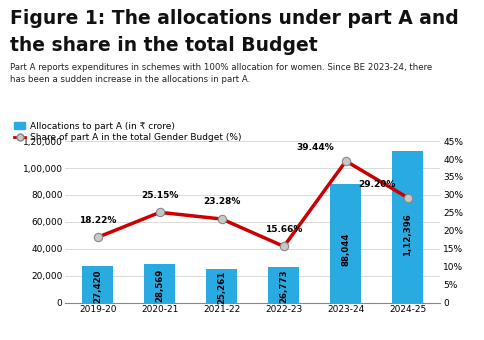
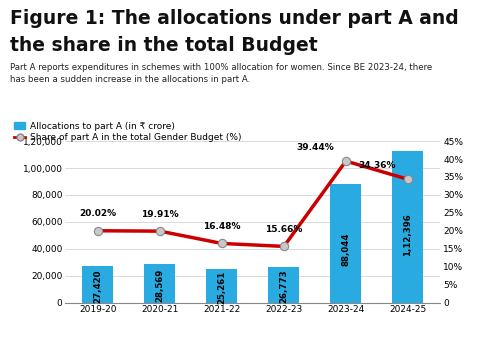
Share of part A in the total Gender Budget (%)/2019-20: 18.22% -> 20.02%
Share of part A in the total Gender Budget (%)/2020-21: 25.15% -> 19.91%
Share of part A in the total Gender Budget (%)/2021-22: 23.28% -> 16.48%
Share of part A in the total Gender Budget (%)/2024-25: 29.20% -> 34.36%
